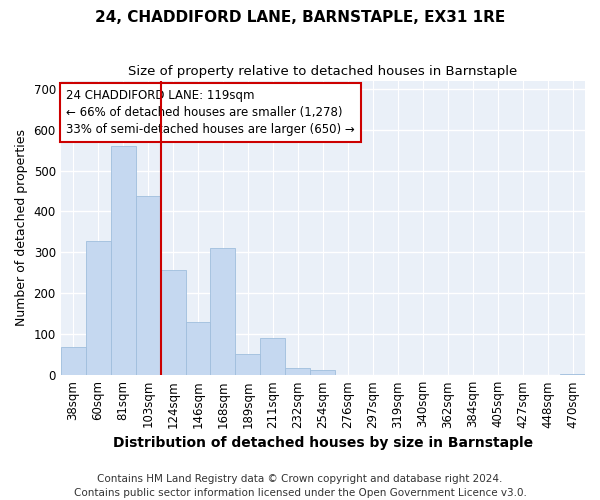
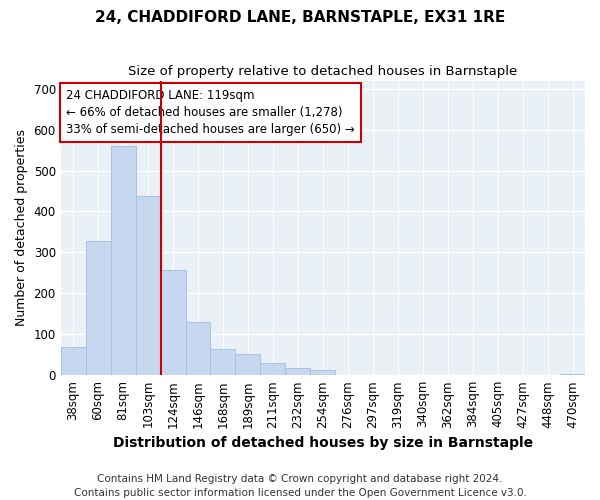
168sqm: 310 -> 65
211sqm: 90 -> 30
